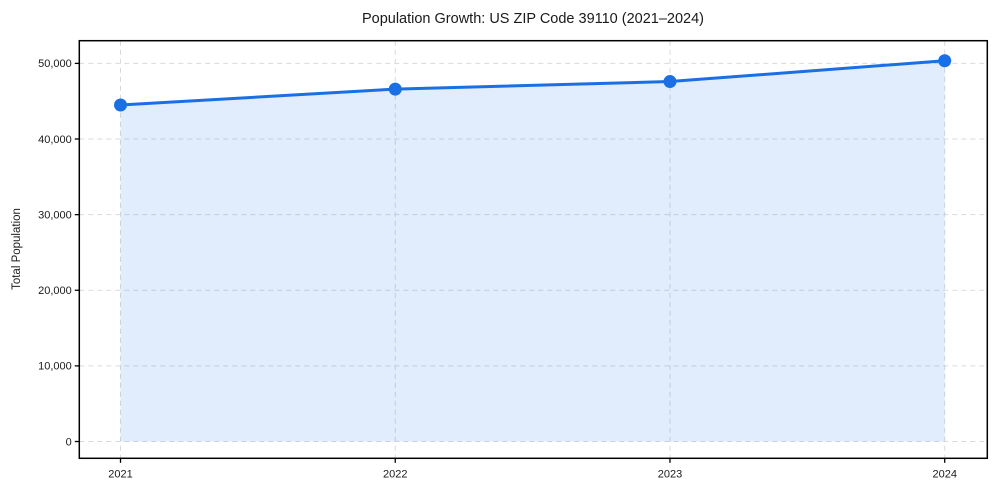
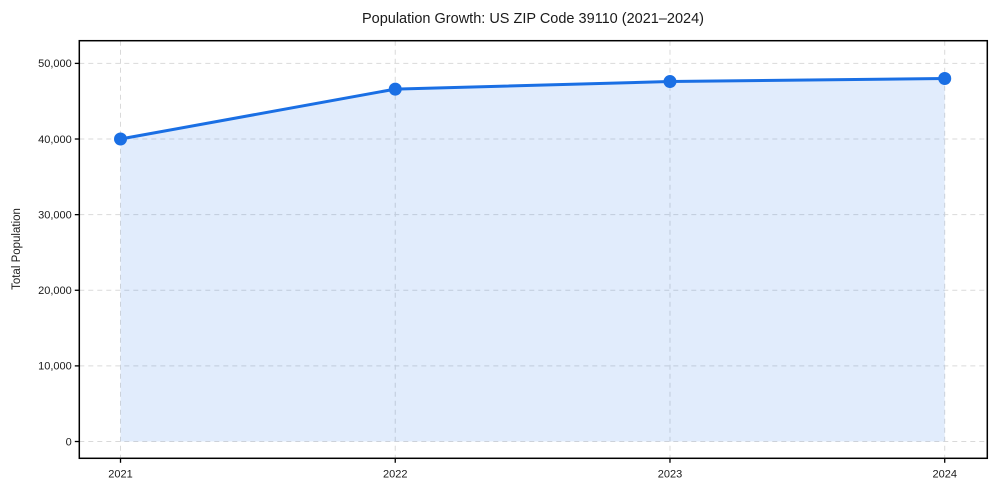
2021: 44000 -> 40000
2024: 50000 -> 48000
